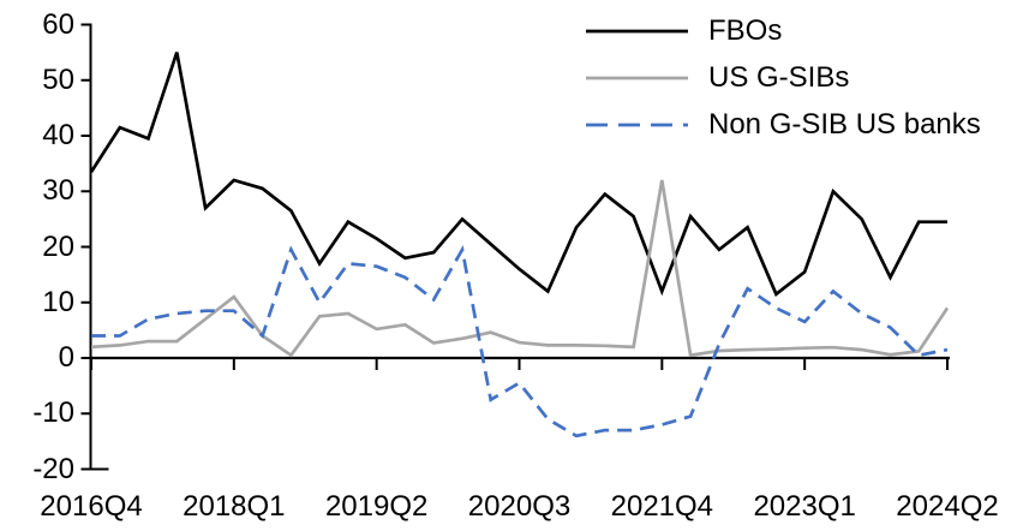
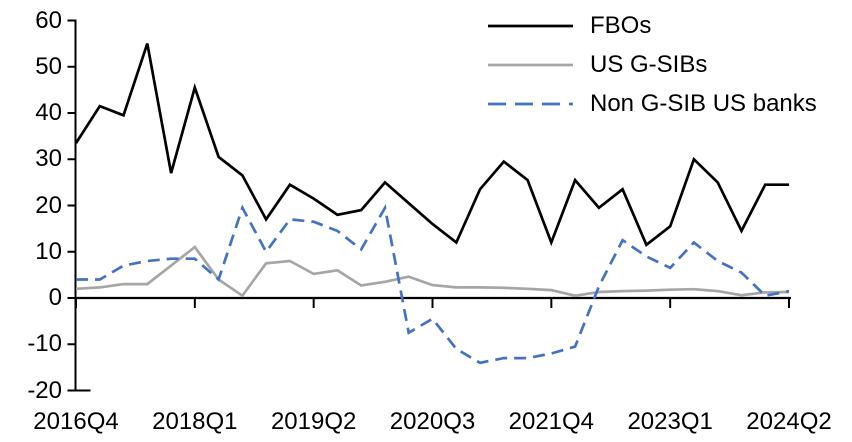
FBOs/2018Q1: 32 -> 46
US G-SIBs/2021Q4: 32 -> 2
US G-SIBs/2024Q2: 9 -> 1
